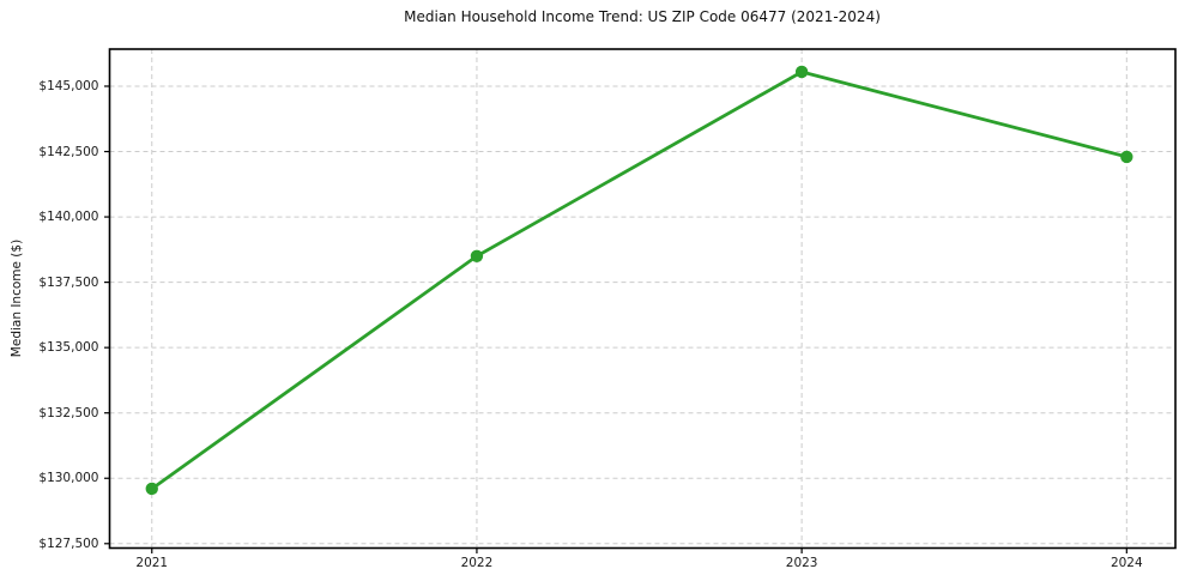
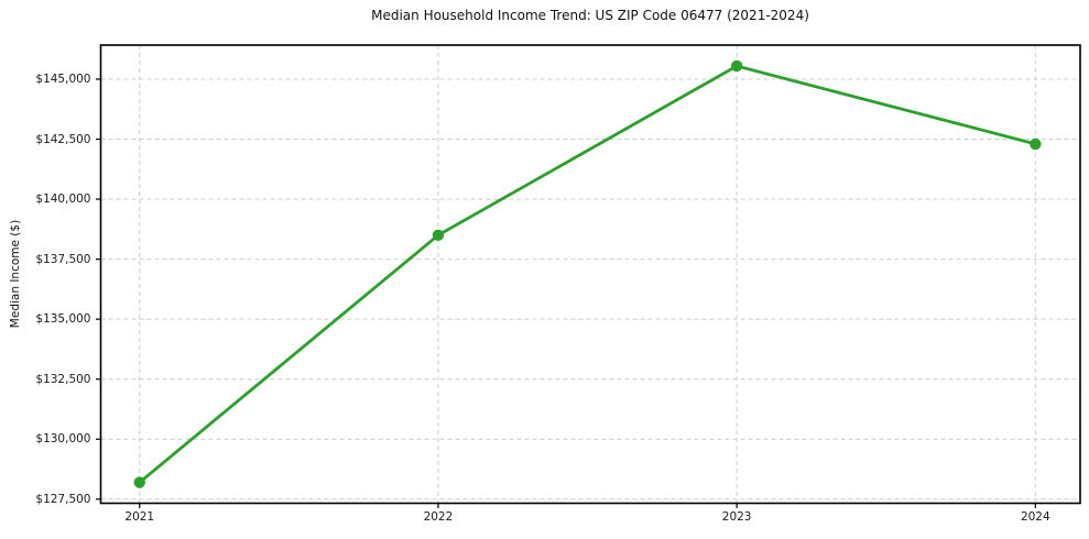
2021: $129600 -> $128200
